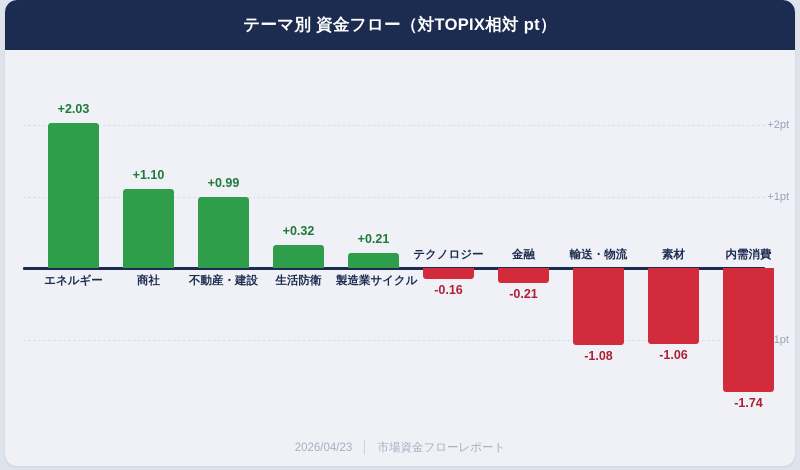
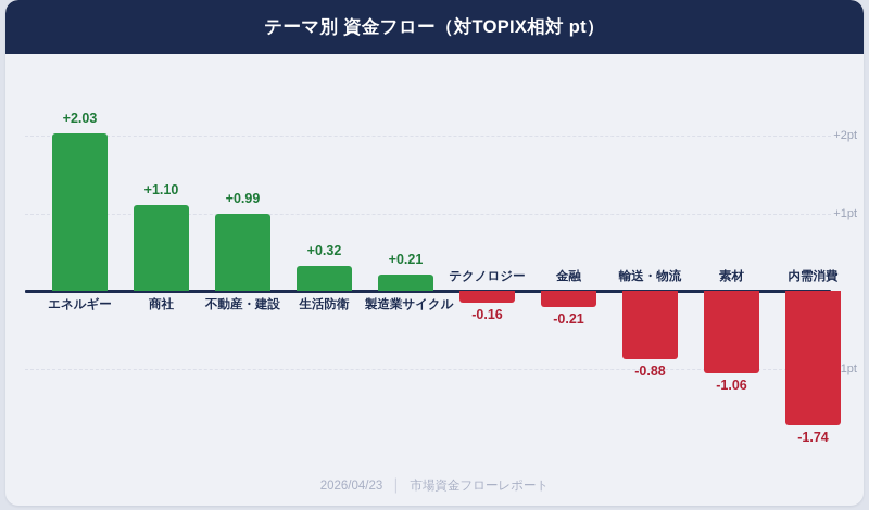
輸送・物流: -1.08 -> -0.88
